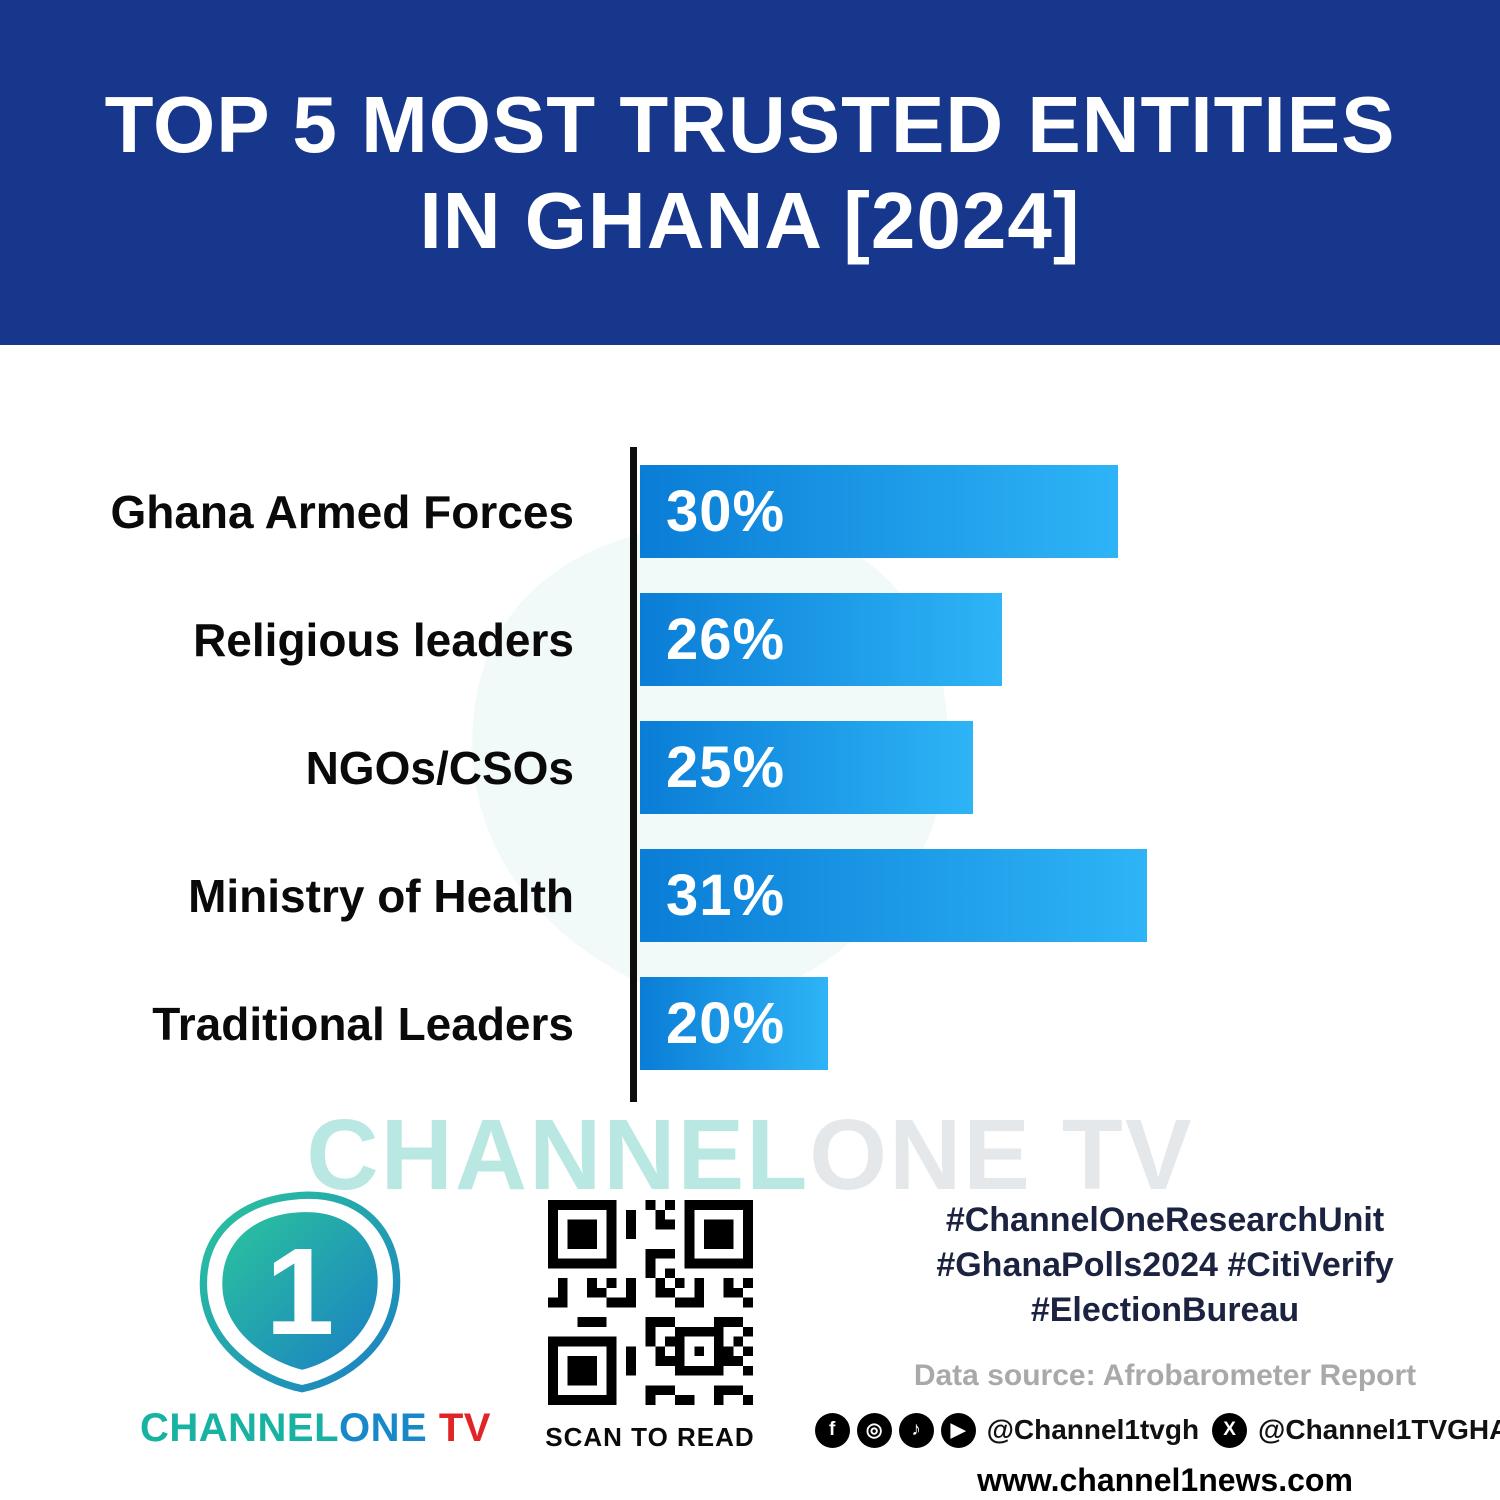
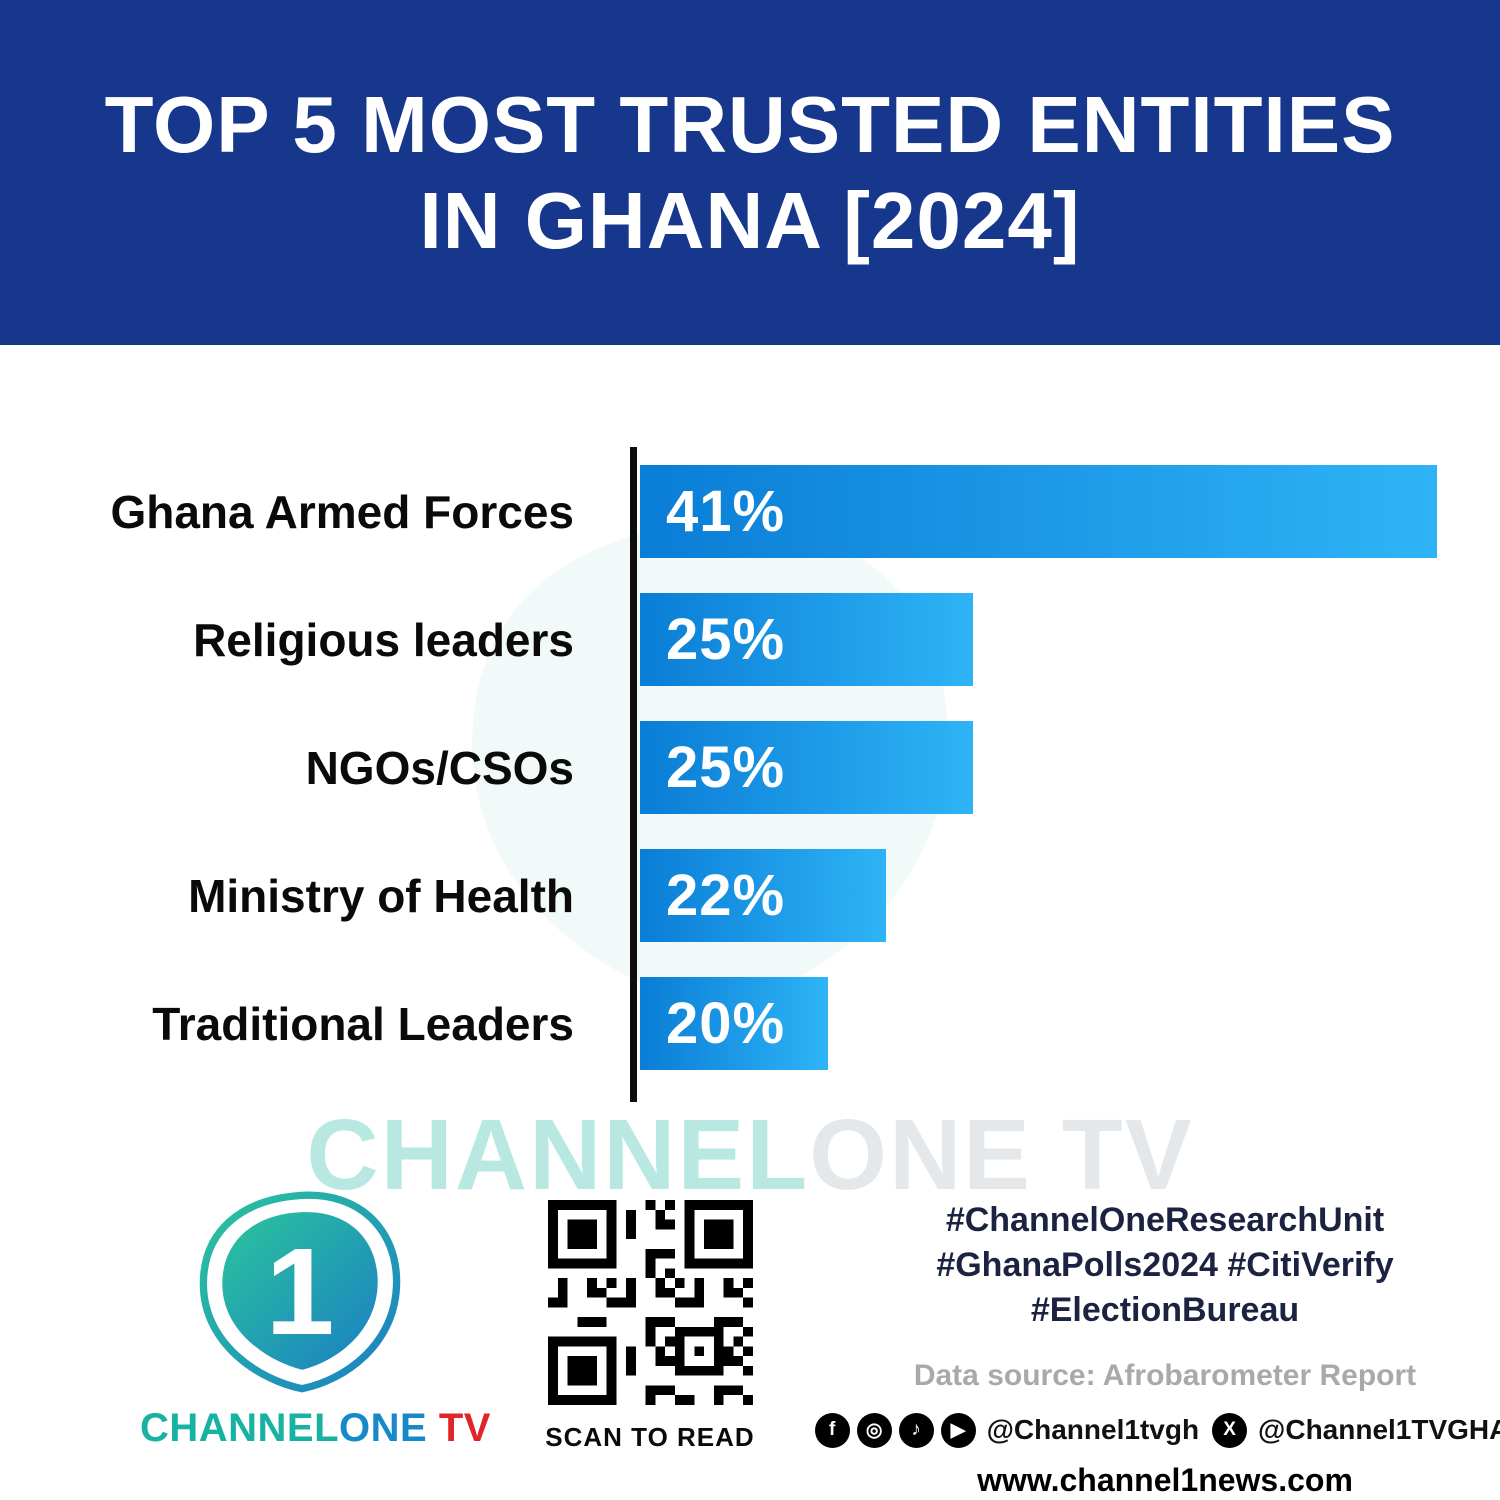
Ghana Armed Forces: 30% -> 41%
Religious leaders: 26% -> 25%
Ministry of Health: 31% -> 22%
